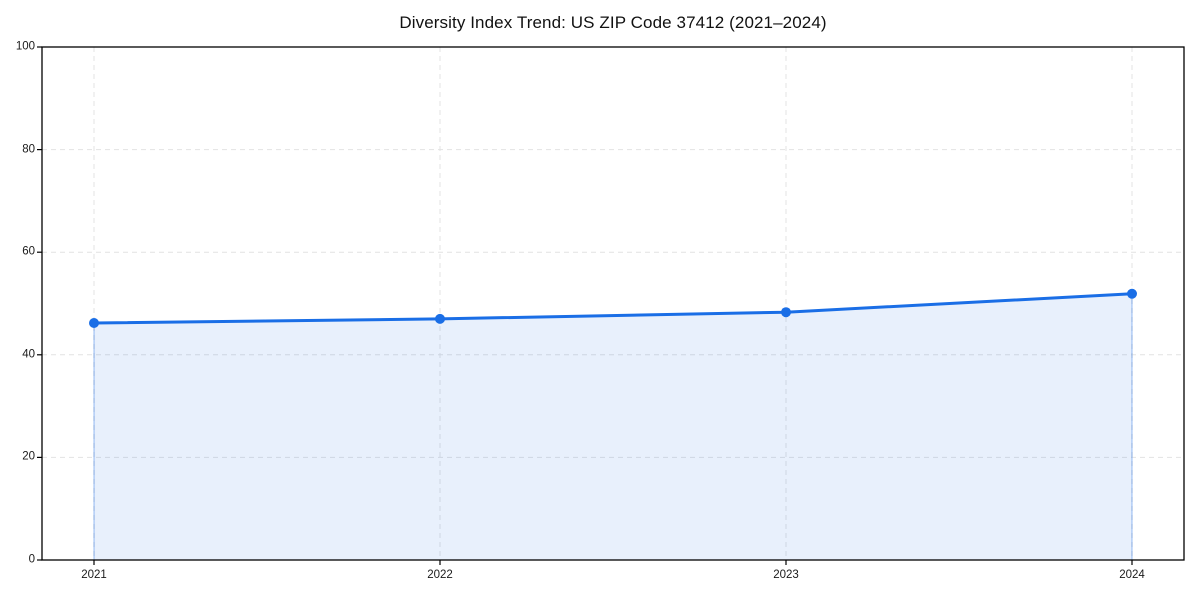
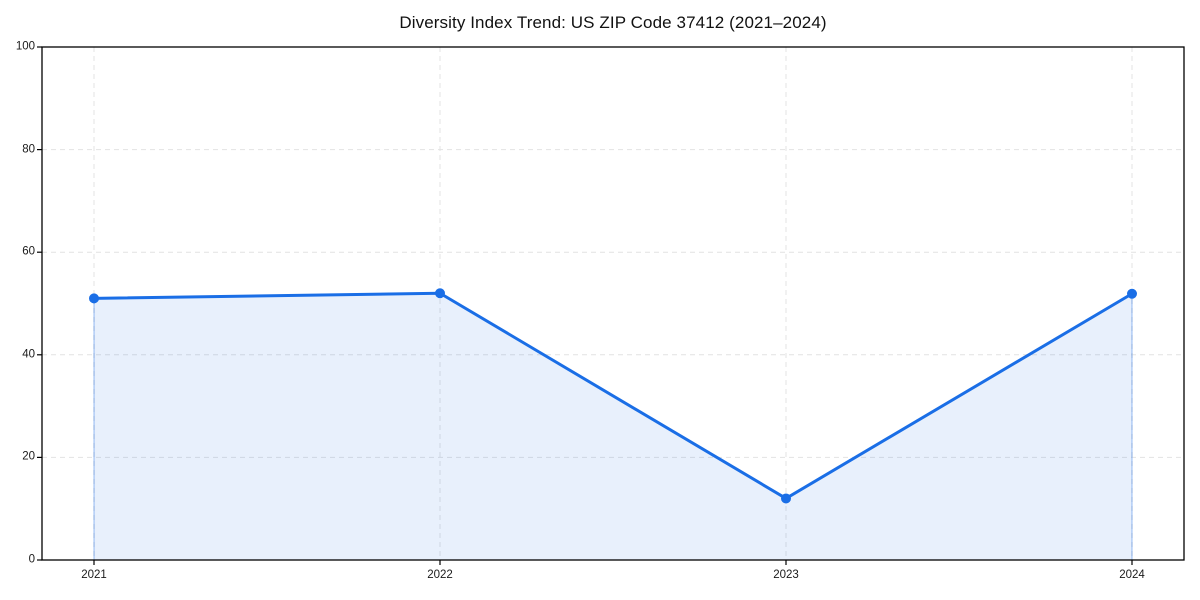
2021: 46 -> 51
2022: 47 -> 52
2023: 48 -> 12
